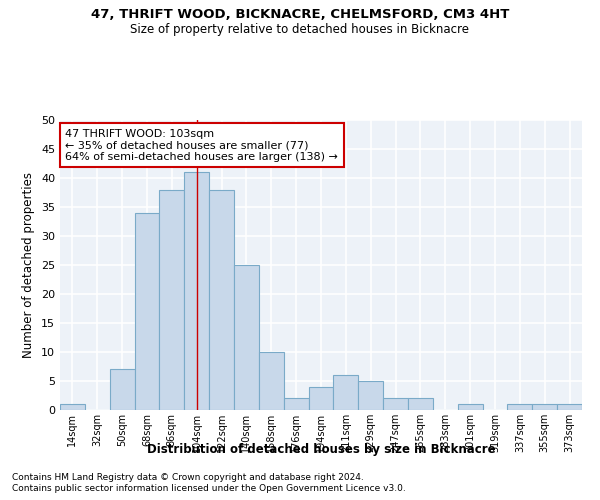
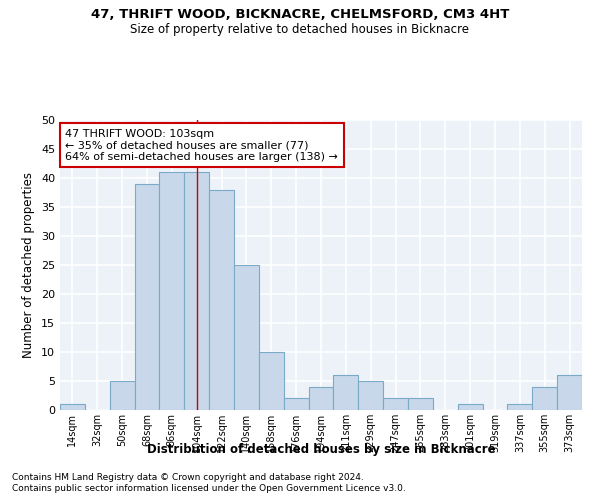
50sqm: 7 -> 5
68sqm: 34 -> 39
86sqm: 38 -> 41
355sqm: 1 -> 4
373sqm: 1 -> 6
